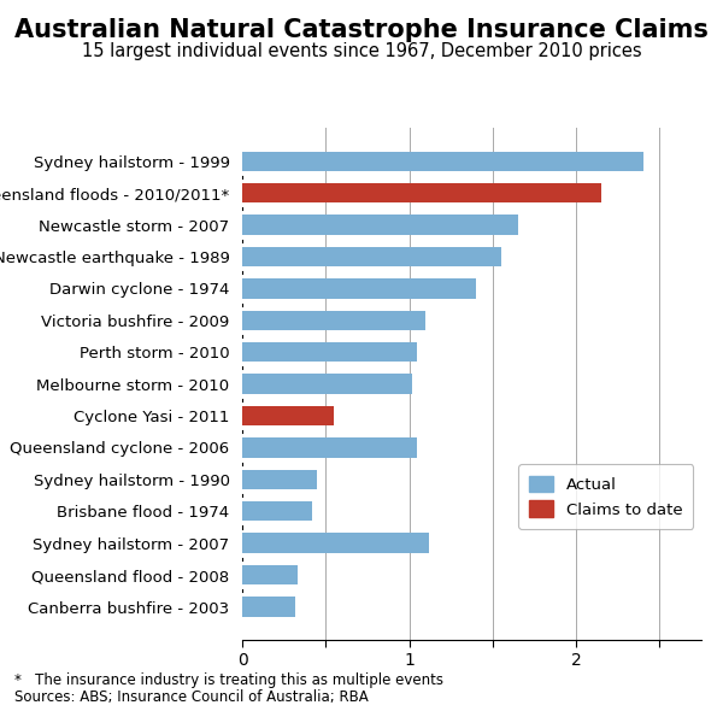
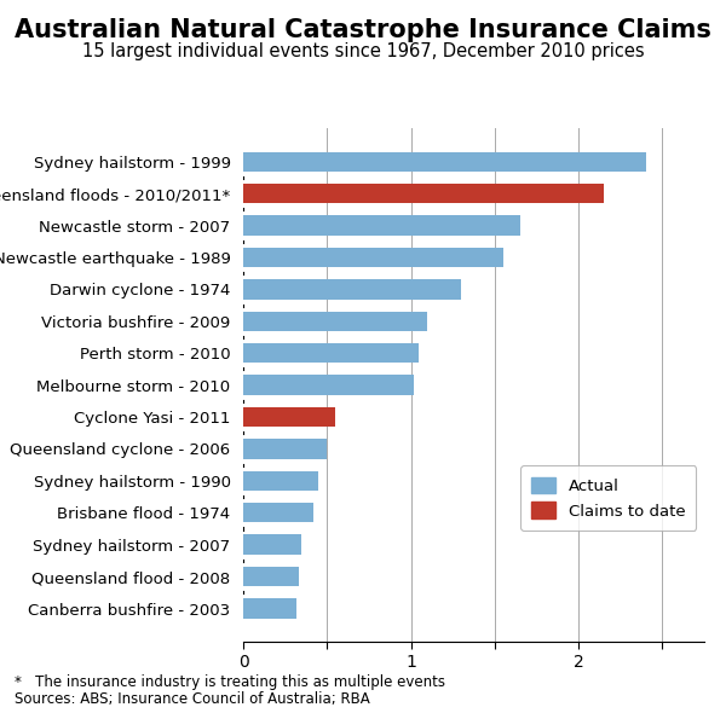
Darwin cyclone - 1974: 1.40 -> 1.30
Queensland cyclone - 2006: 1.05 -> 0.50
Sydney hailstorm - 2007: 1.12 -> 0.35
